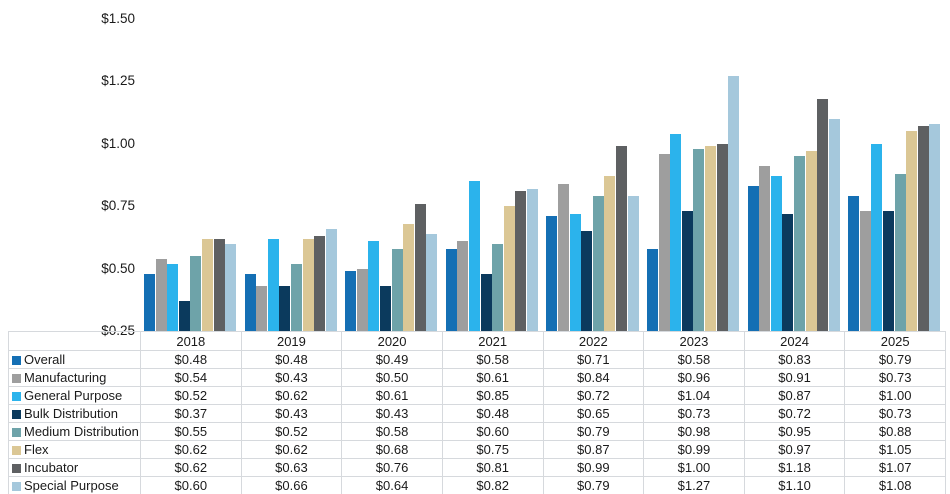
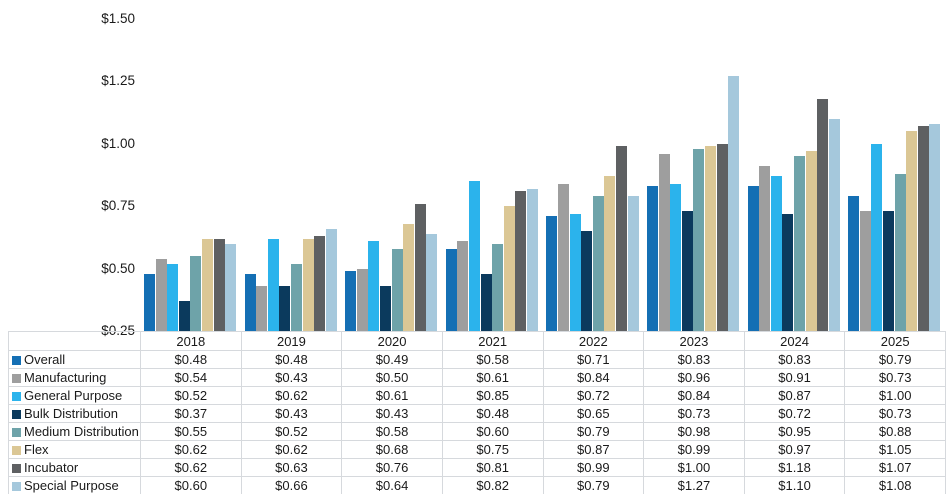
Overall/2023: $0.58 -> $0.83
General Purpose/2023: $1.04 -> $0.84
